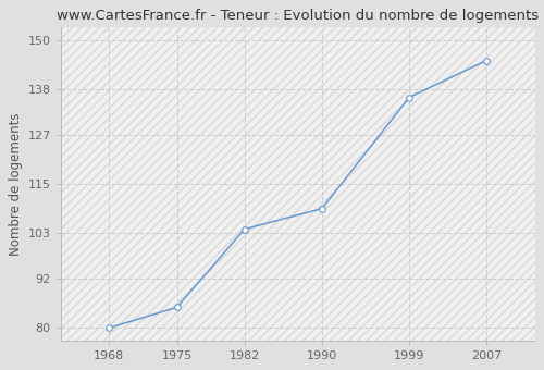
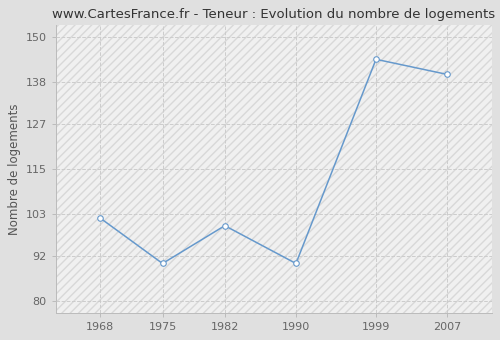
1968: 80 -> 102
1975: 85 -> 90
1982: 104 -> 100
1990: 109 -> 90
1999: 136 -> 144
2007: 145 -> 140
